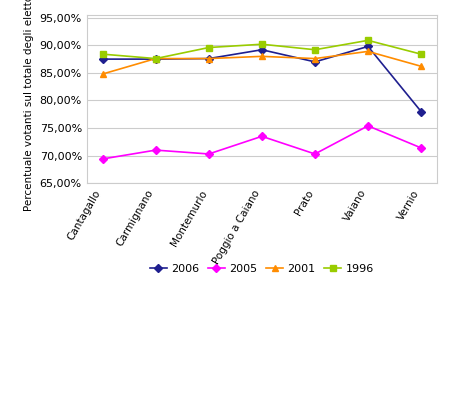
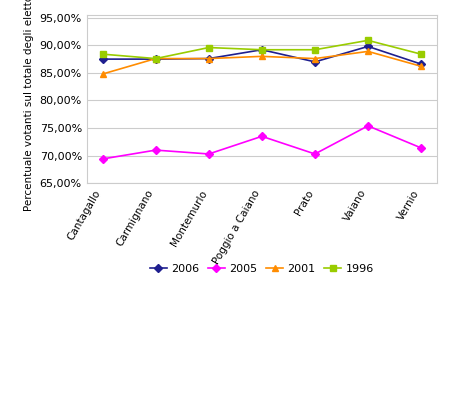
1996/Poggio a Caiano: 90,2% -> 89,2%
2006/Vernio: 78,0% -> 86,6%
